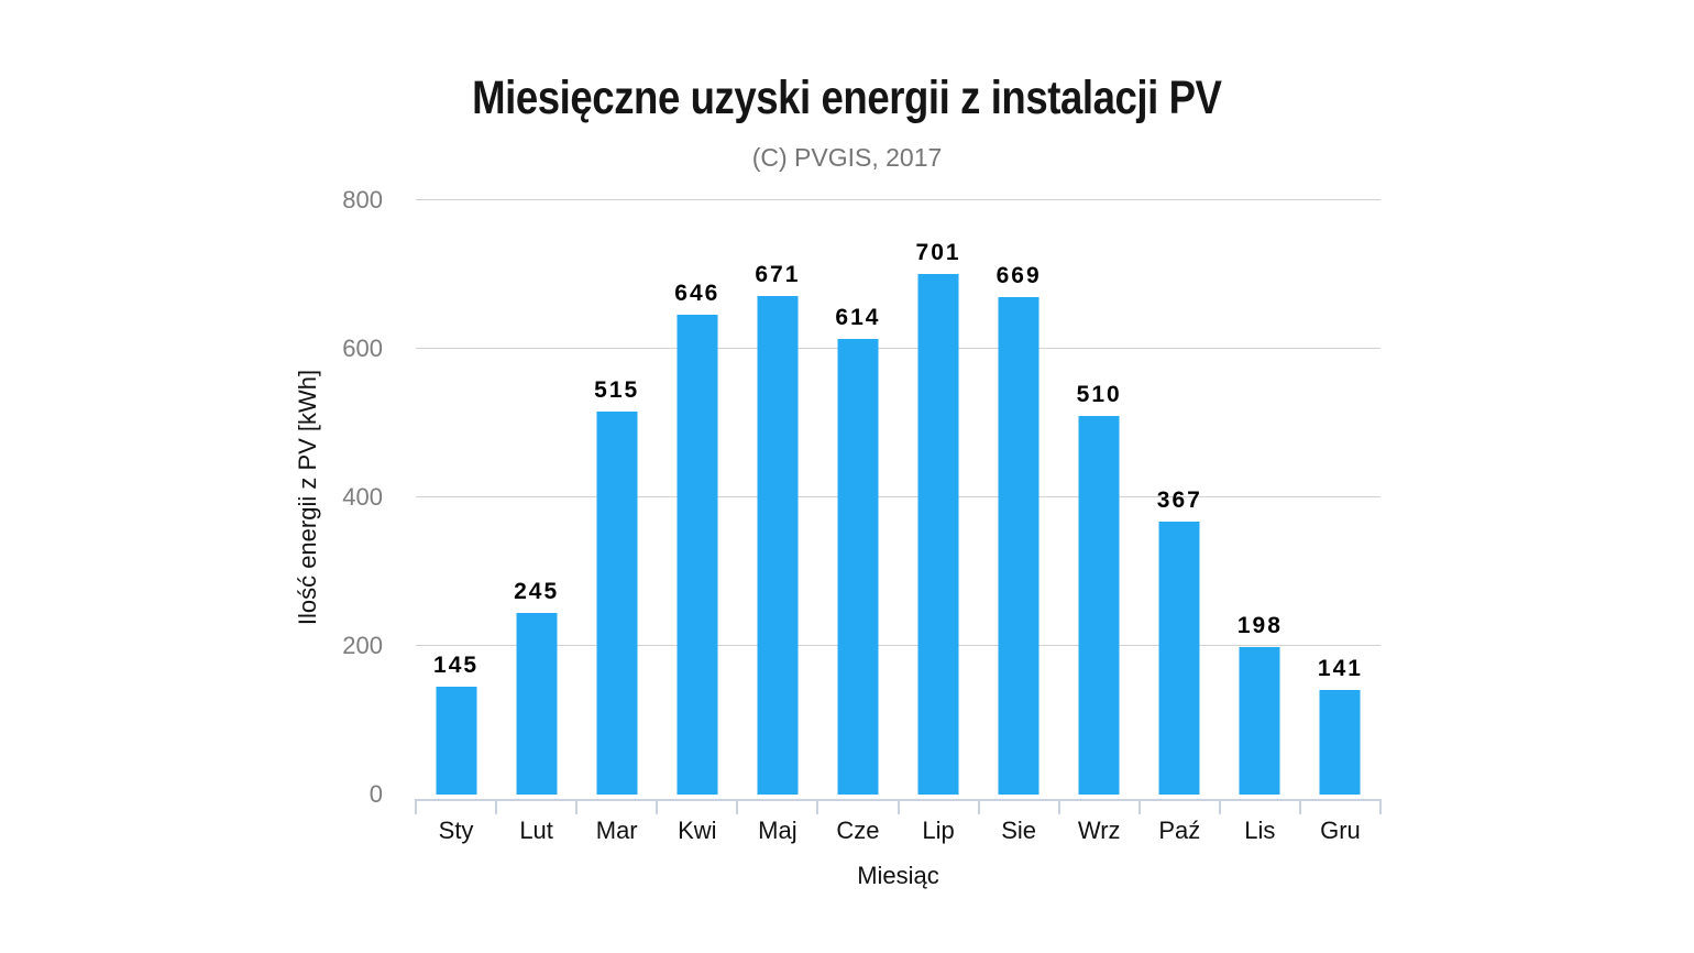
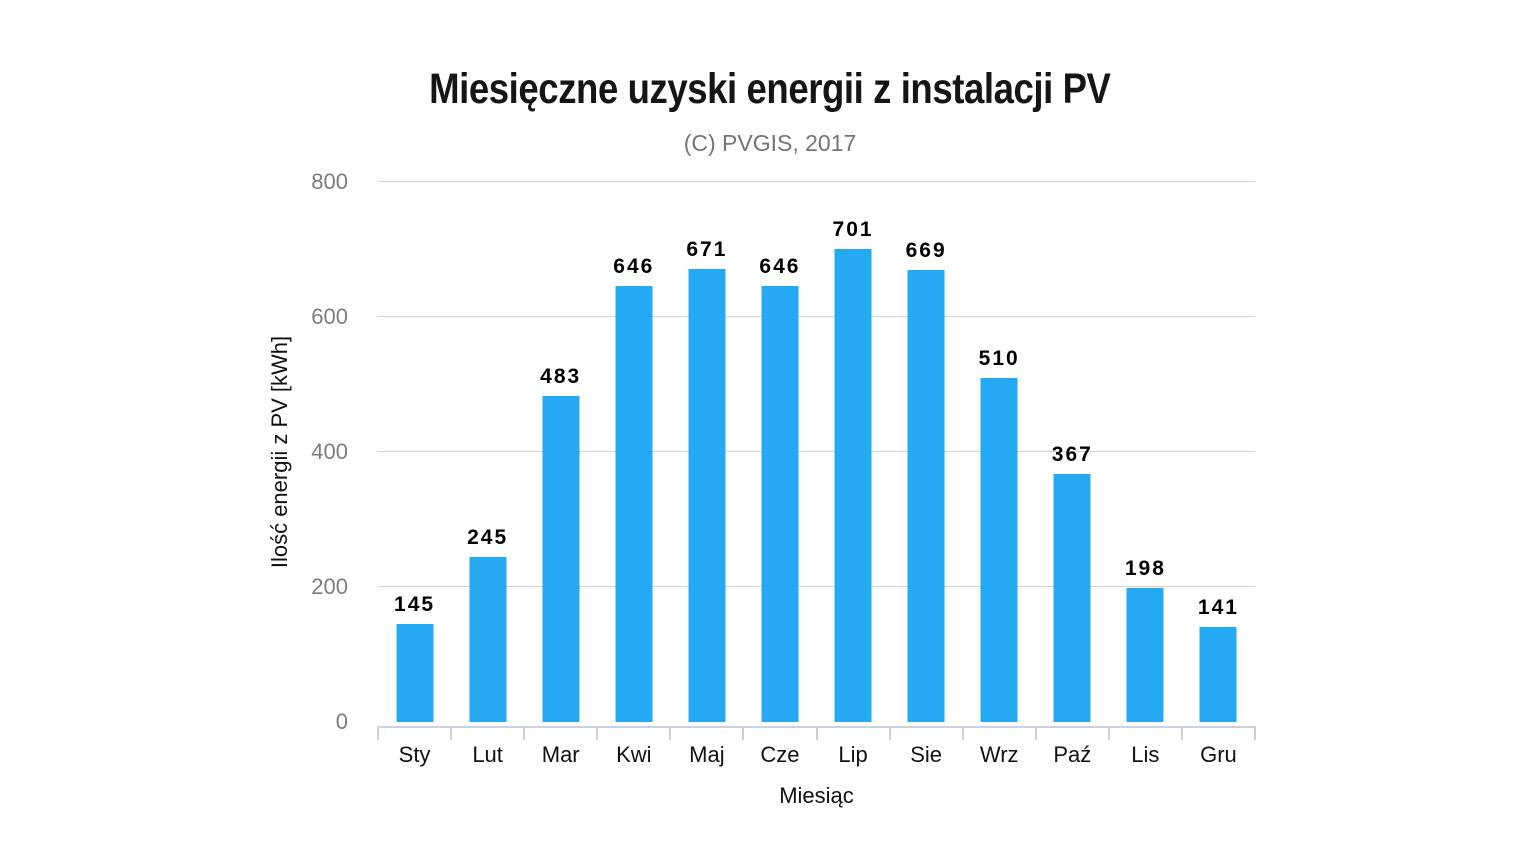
Mar: 515 -> 483
Cze: 614 -> 646
